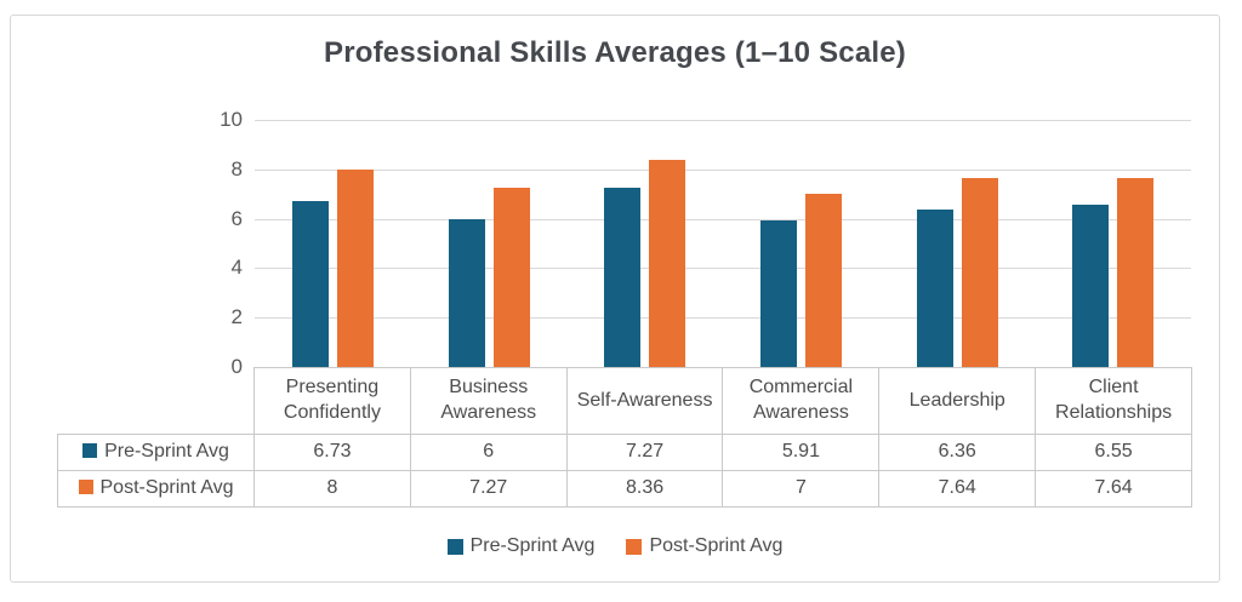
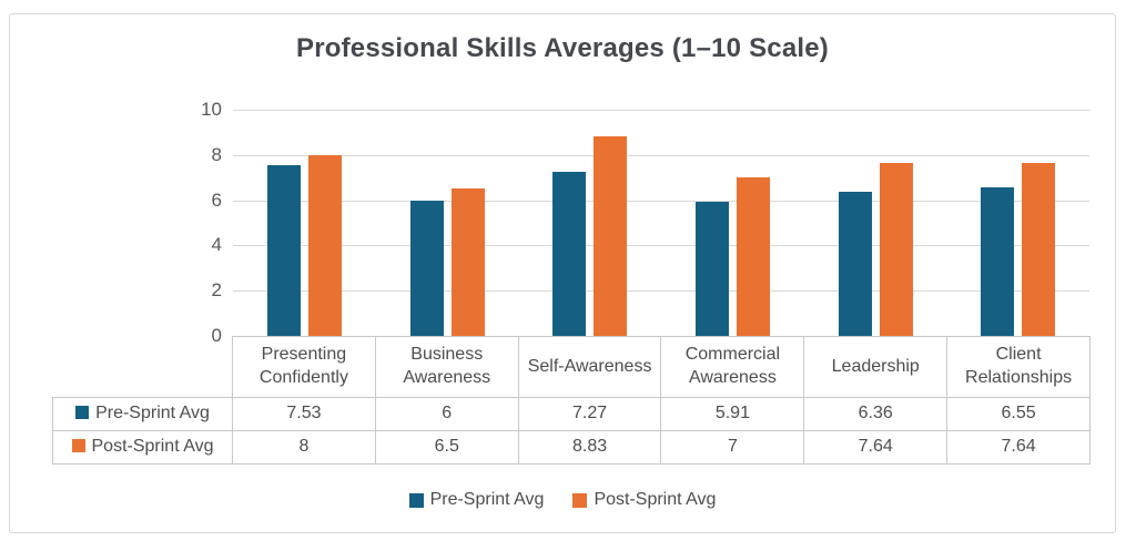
Pre-Sprint Avg/Presenting Confidently: 6.73 -> 7.53
Post-Sprint Avg/Business Awareness: 7.27 -> 6.5
Post-Sprint Avg/Self-Awareness: 8.36 -> 8.83
